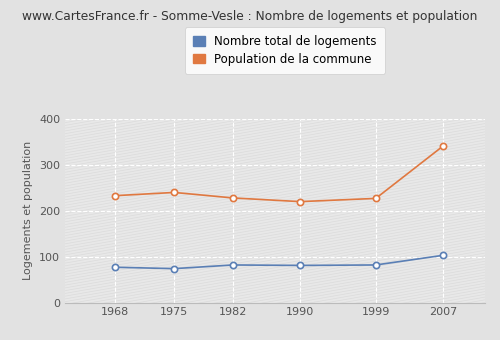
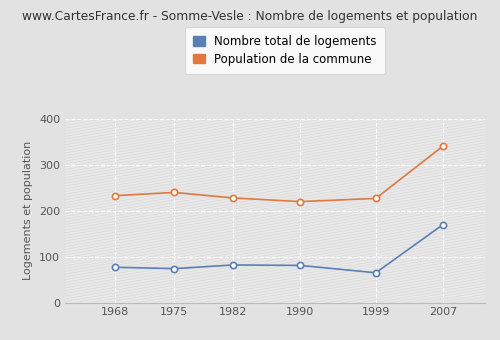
Nombre total de logements/1999: 82 -> 65
Nombre total de logements/2007: 103 -> 170
